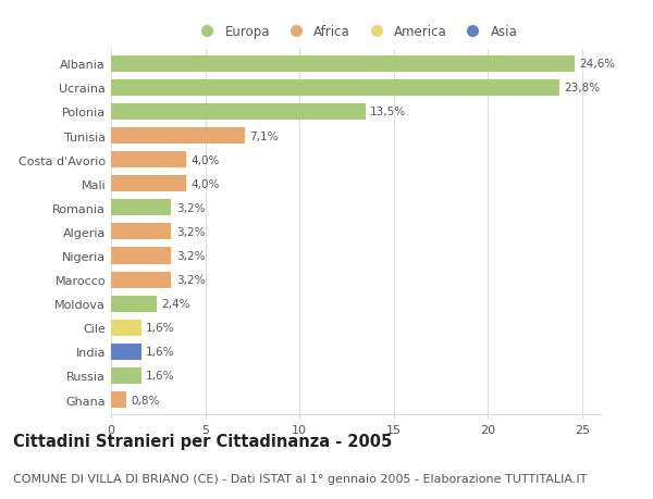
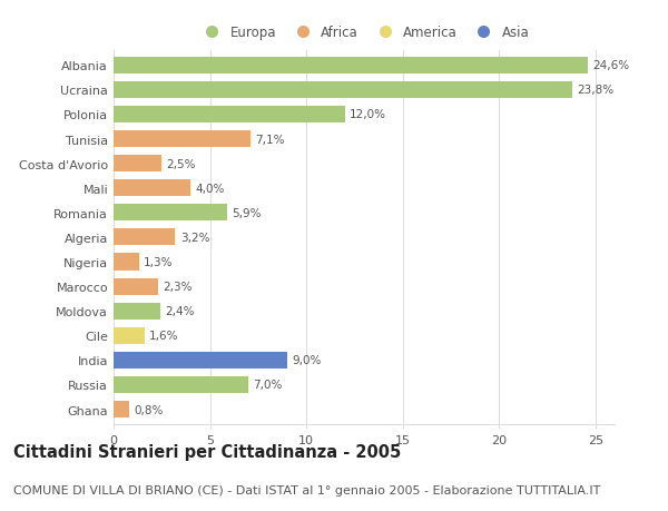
Polonia: 13,5% -> 12,0%
Costa d'Avorio: 4,0% -> 2,5%
Romania: 3,2% -> 5,9%
Nigeria: 3,2% -> 1,3%
Marocco: 3,2% -> 2,3%
India: 1,6% -> 9,0%
Russia: 1,6% -> 7,0%
